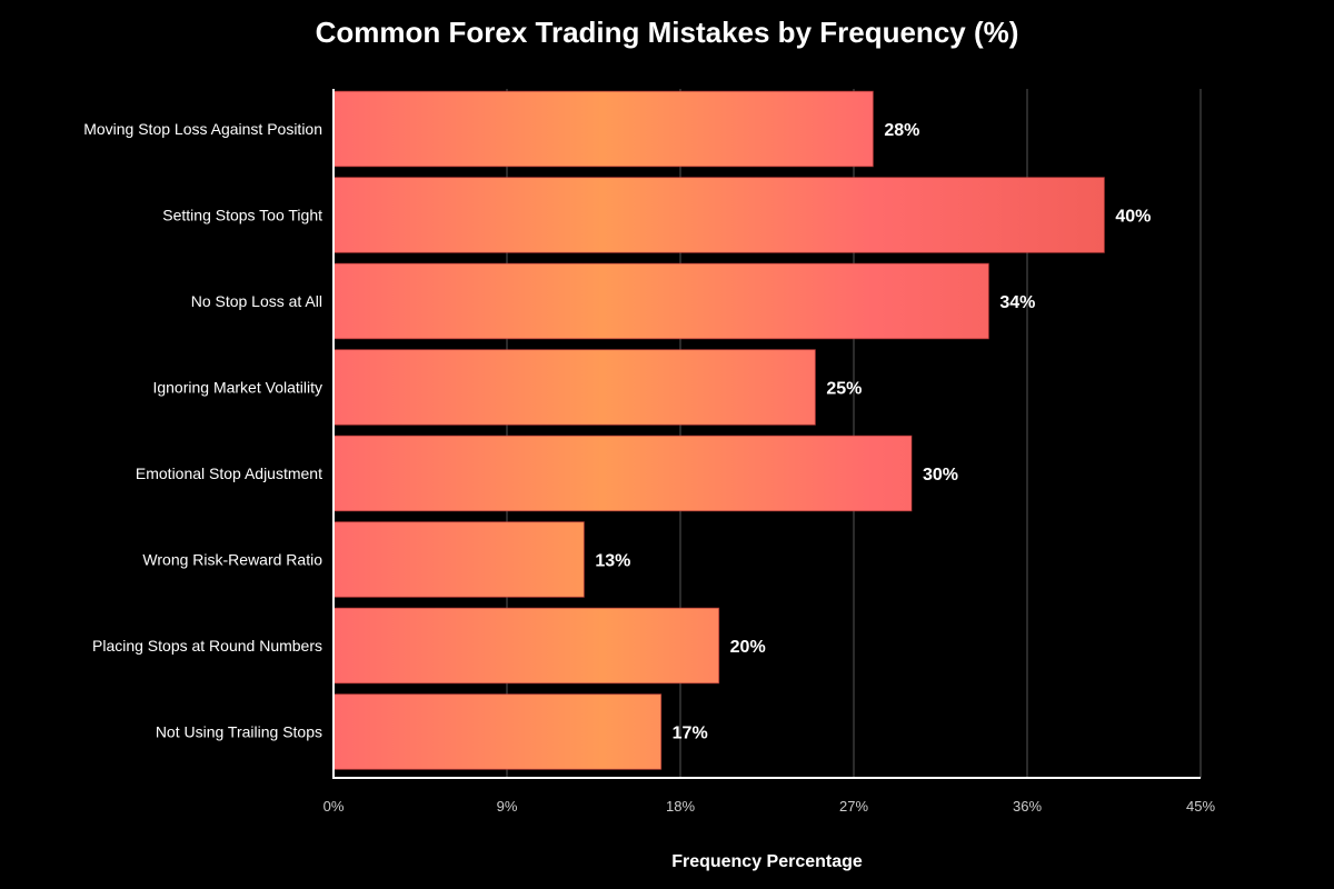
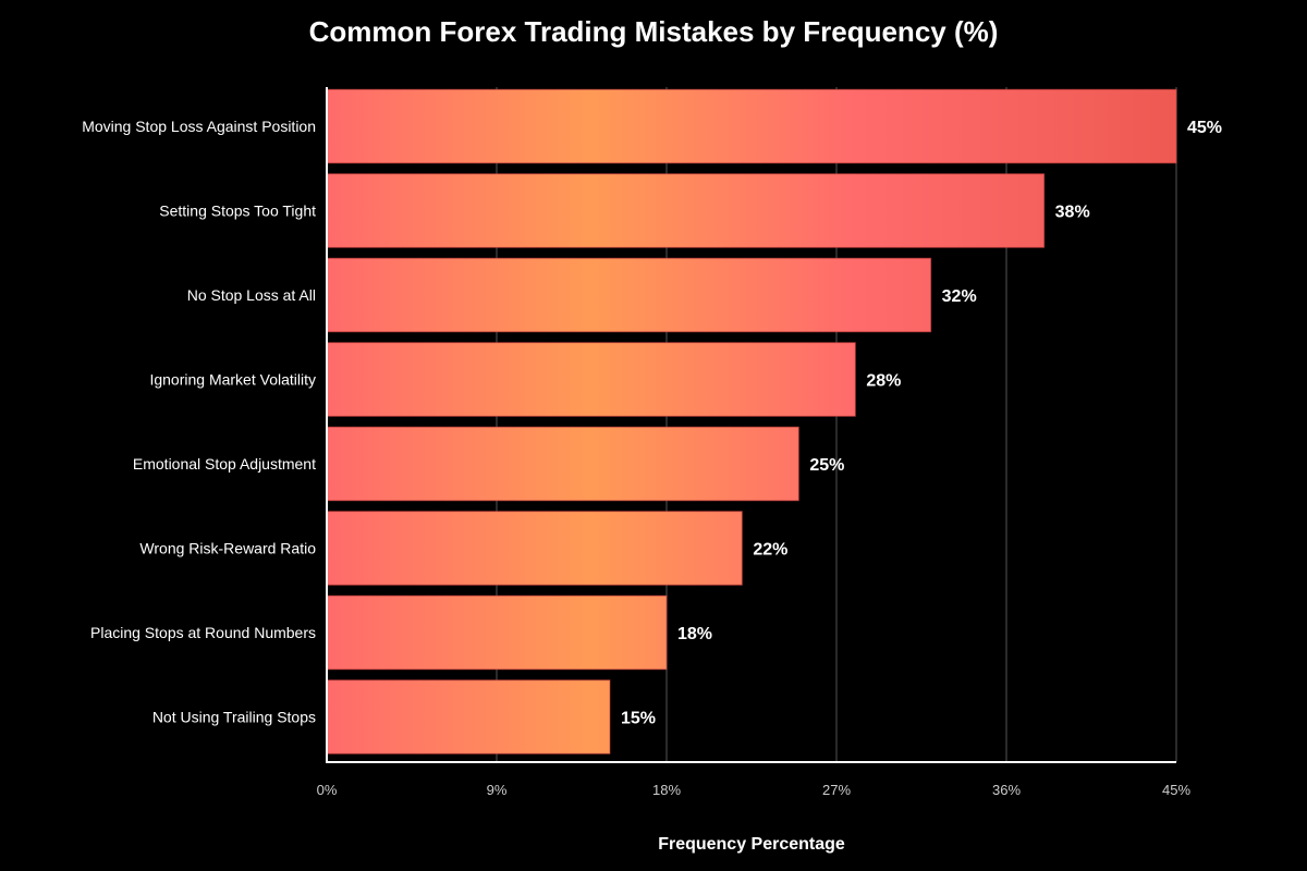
Moving Stop Loss Against Position: 28% -> 45%
Setting Stops Too Tight: 40% -> 38%
No Stop Loss at All: 34% -> 32%
Ignoring Market Volatility: 25% -> 28%
Emotional Stop Adjustment: 30% -> 25%
Wrong Risk-Reward Ratio: 13% -> 22%
Placing Stops at Round Numbers: 20% -> 18%
Not Using Trailing Stops: 17% -> 15%
